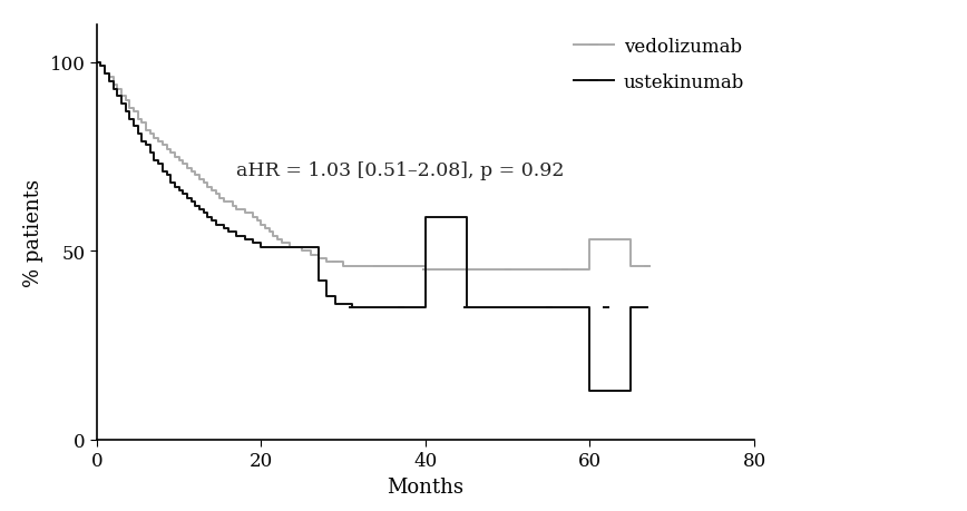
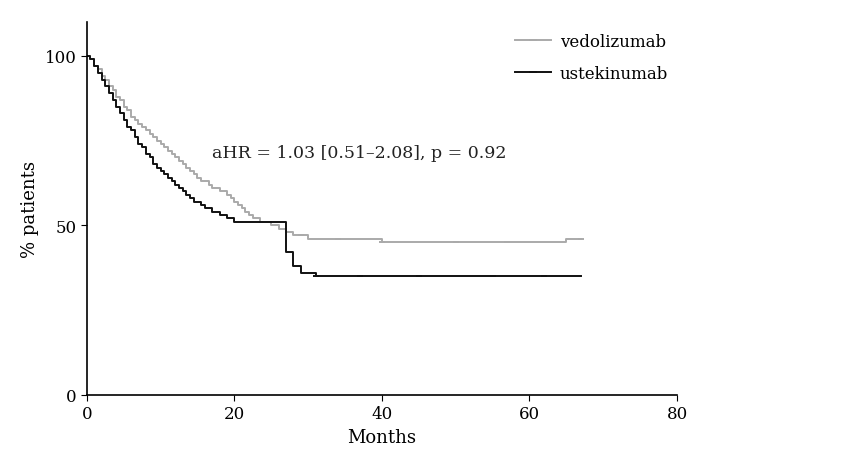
ustekinumab/40: 59 -> 35
vedolizumab/60: 53 -> 45
ustekinumab/60: 13 -> 35
